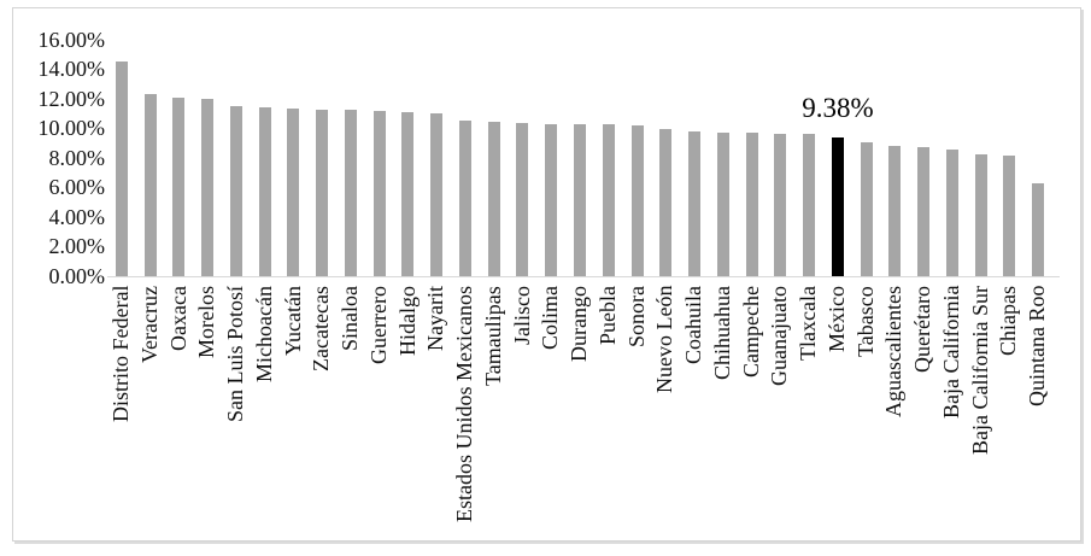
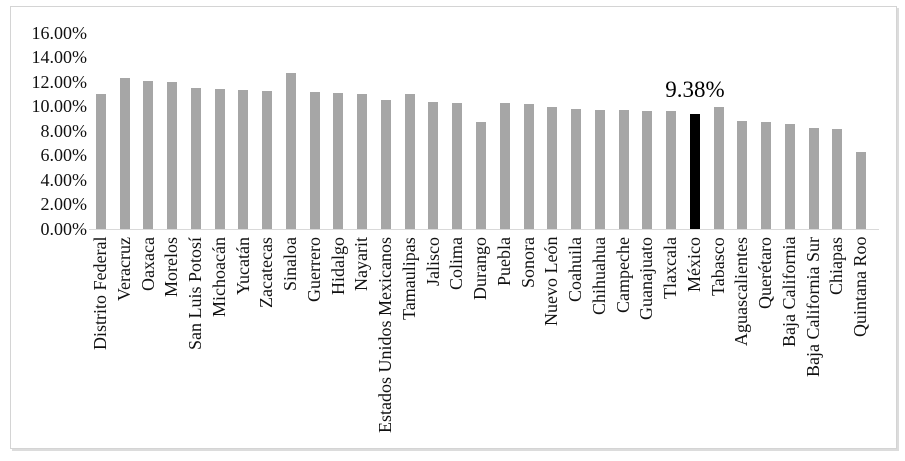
Distrito Federal: 14.5% -> 11.0%
Sinaloa: 11.2% -> 12.7%
Tamaulipas: 10.4% -> 11.0%
Durango: 10.3% -> 8.7%
Tabasco: 9.1% -> 10.0%
